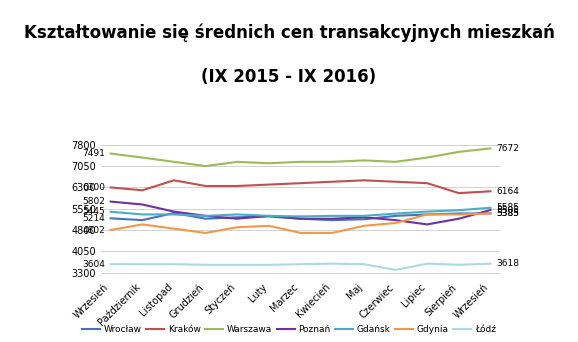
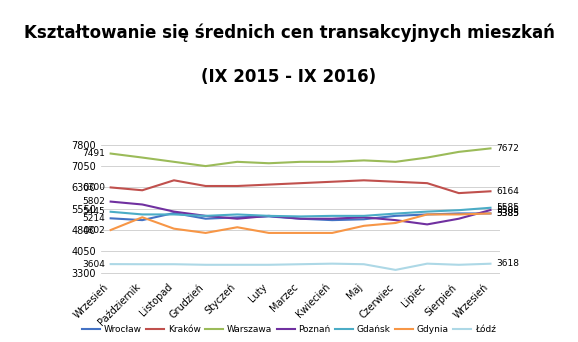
Gdynia/Październik: 5000 -> 5250
Gdynia/Luty: 4950 -> 4700
